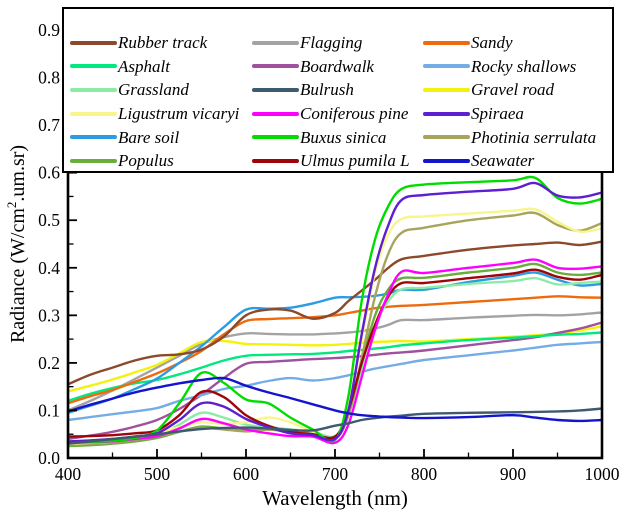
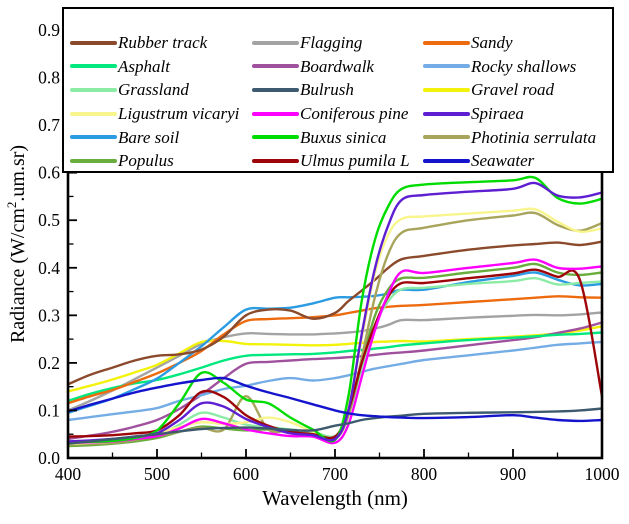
Photinia serrulata/600: 0.06 -> 0.13
Ulmus pumila L/1000: 0.39 -> 0.13
